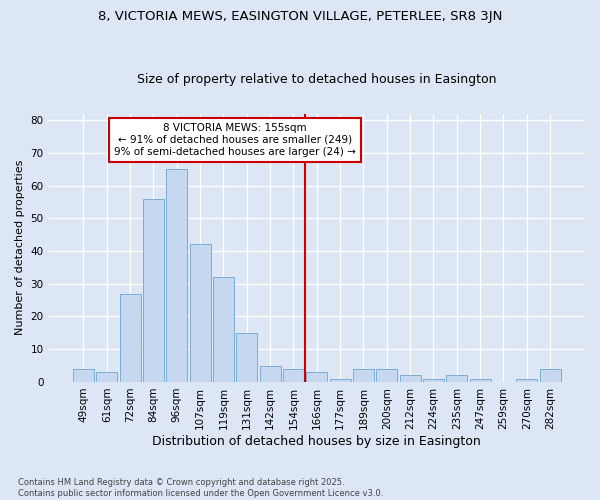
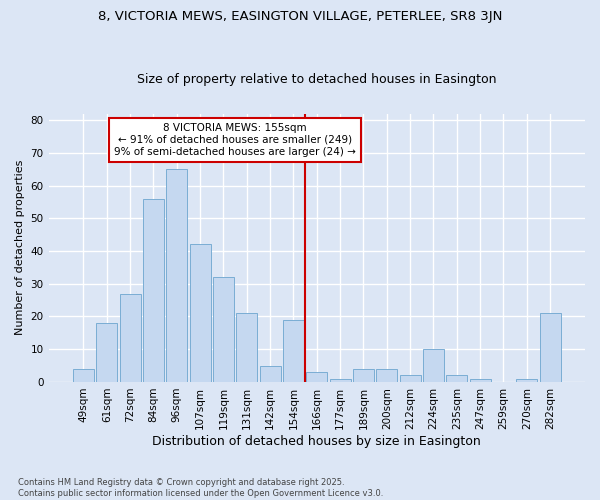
61sqm: 3 -> 18
131sqm: 15 -> 21
154sqm: 4 -> 19
224sqm: 1 -> 10
282sqm: 4 -> 21
